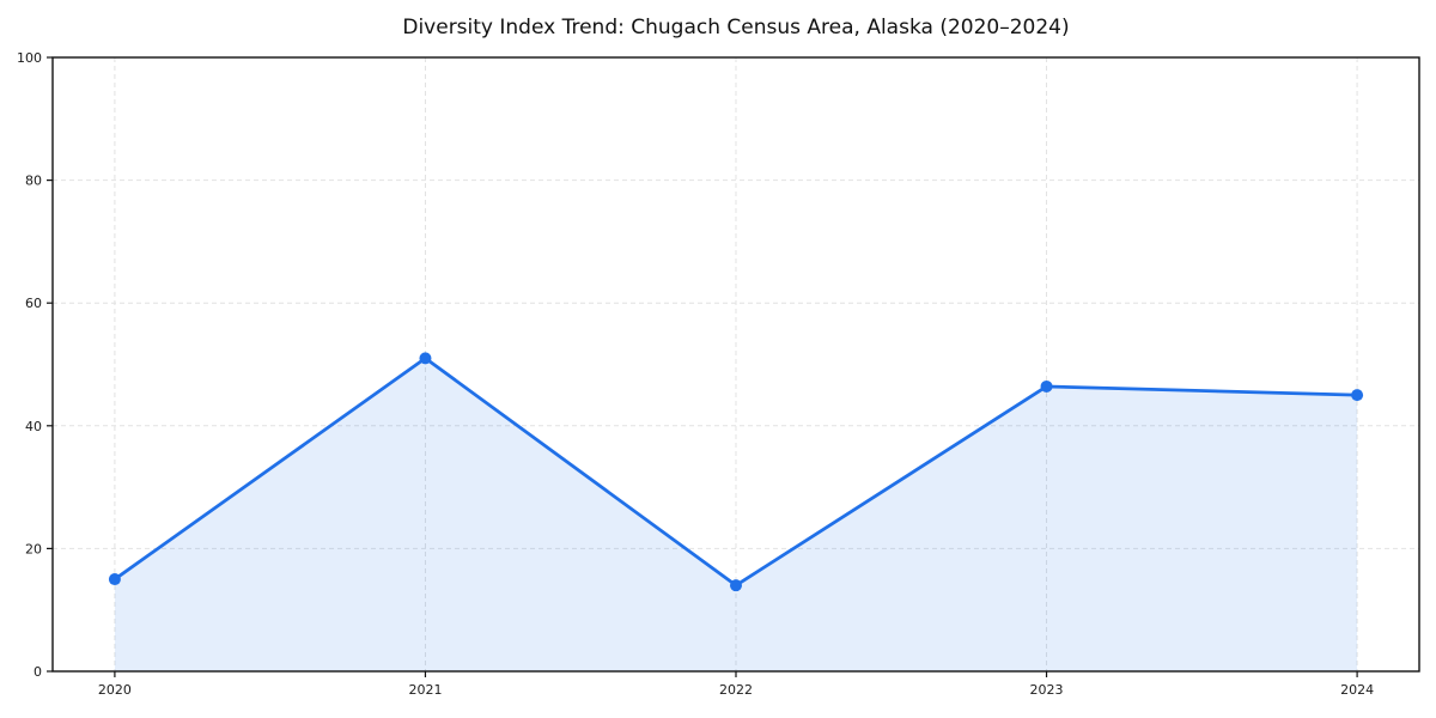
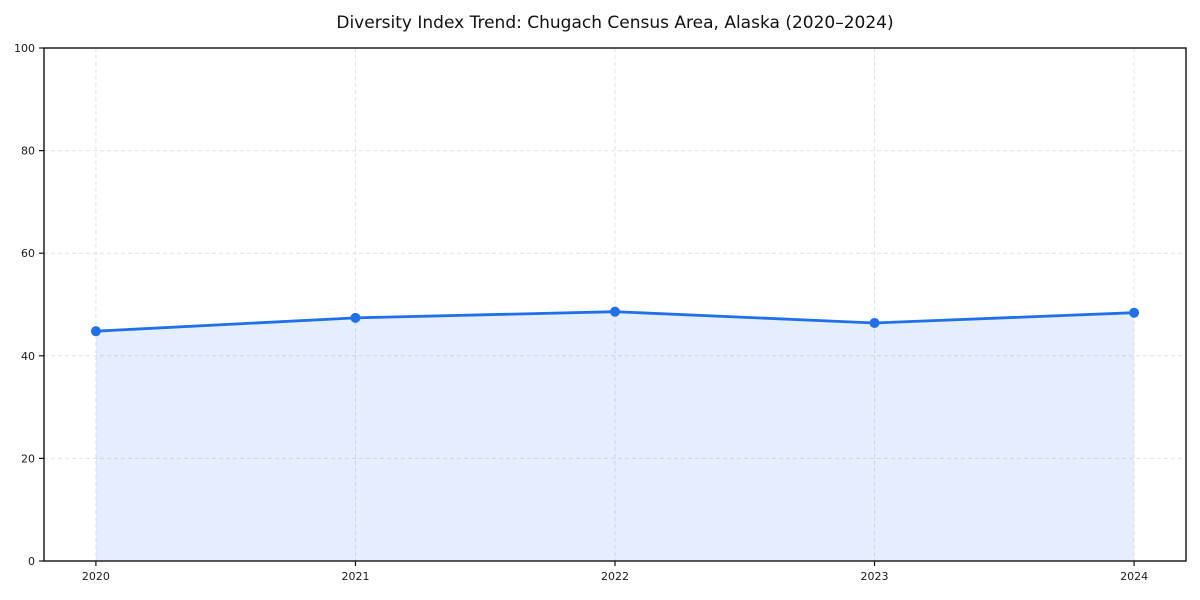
2020: 15 -> 45
2021: 51 -> 47
2022: 14 -> 49
2024: 45 -> 48
